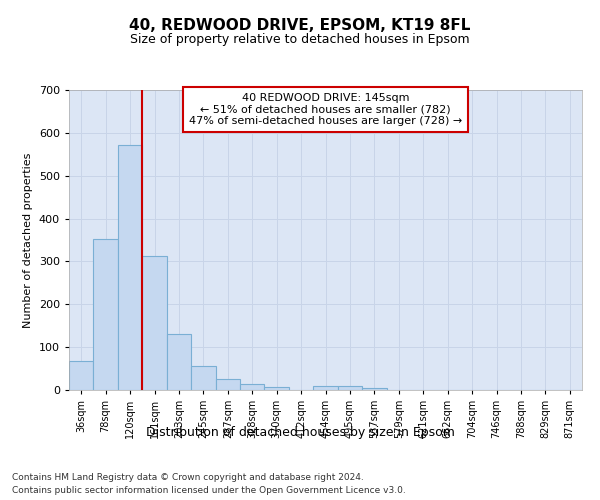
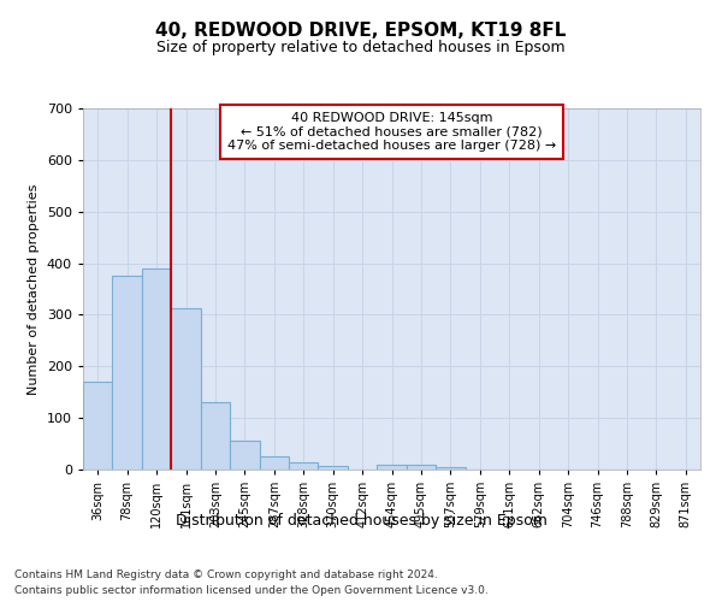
36sqm: 68 -> 170
78sqm: 352 -> 375
120sqm: 571 -> 390
